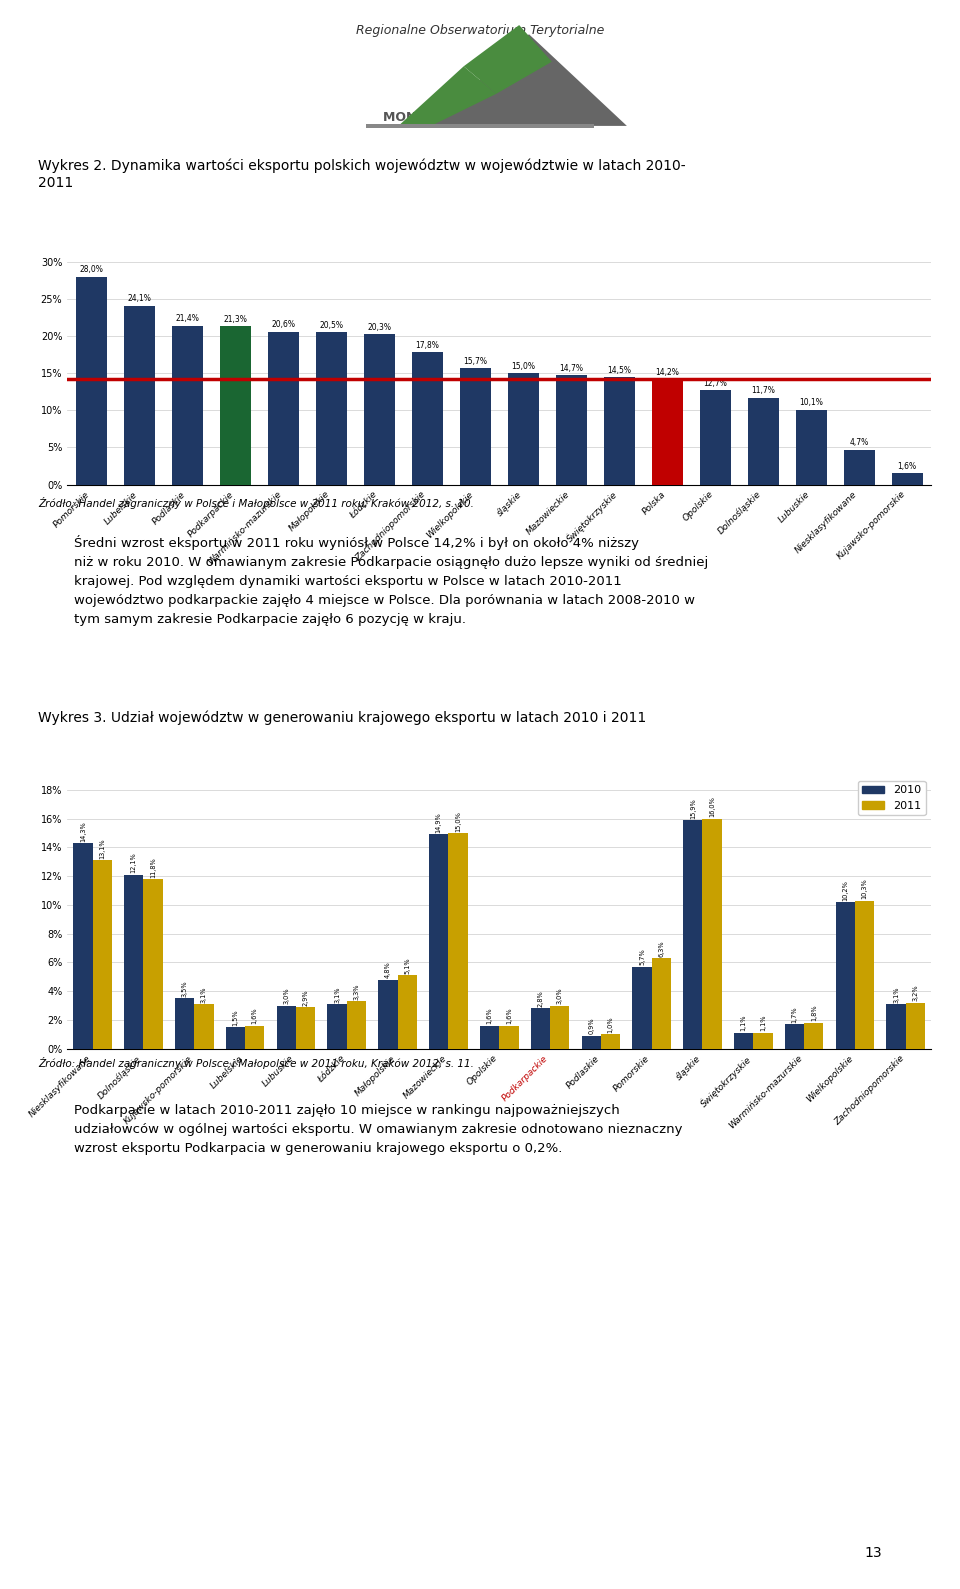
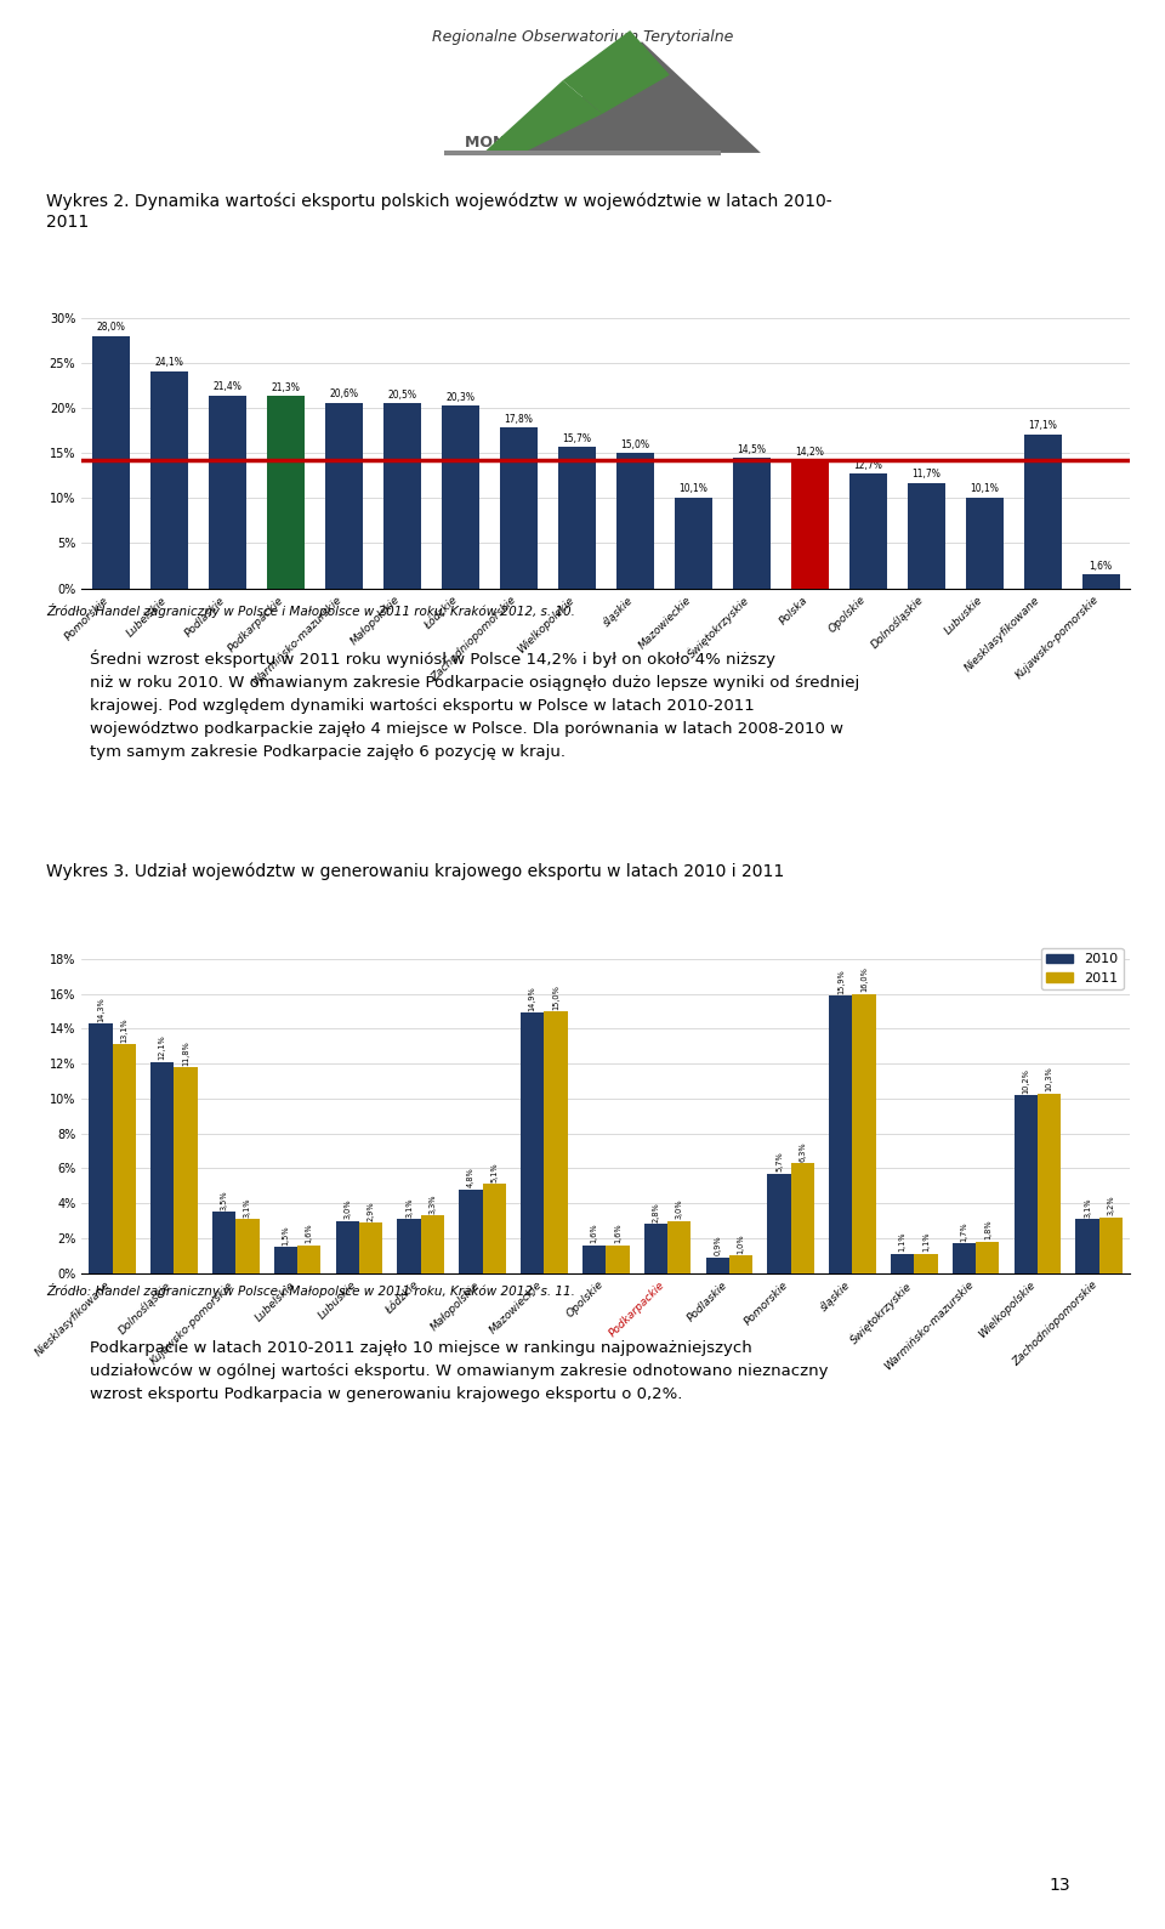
Mazowieckie: 14,7% -> 10,1%
Niesklasyfikowane: 4,7% -> 17,1%
